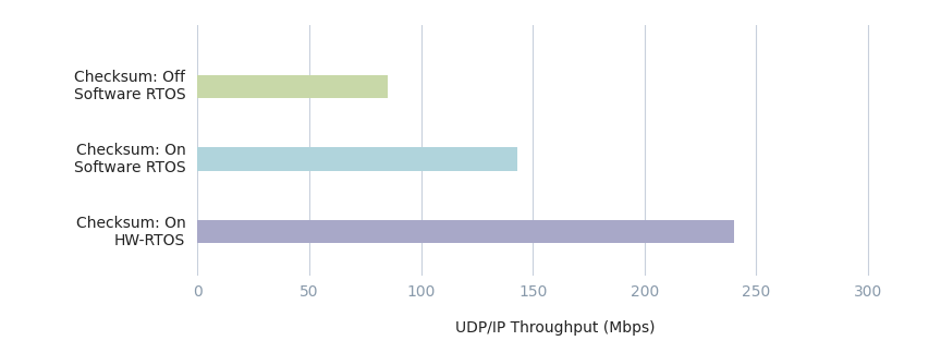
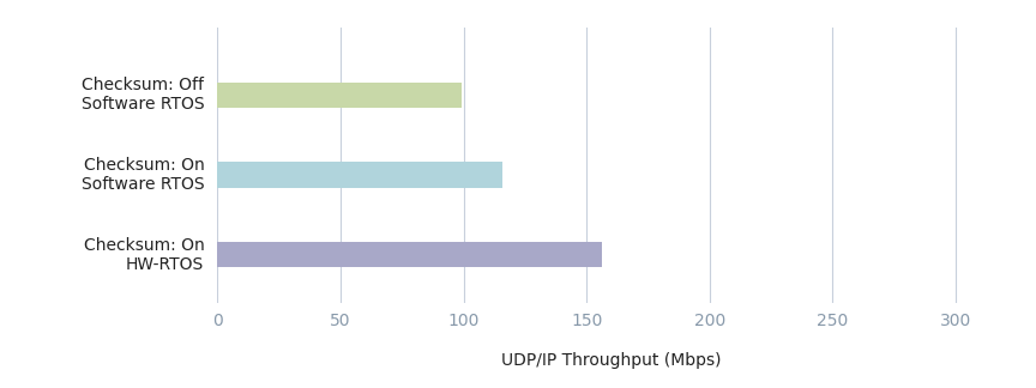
Checksum: Off Software RTOS: 85 -> 99
Checksum: On Software RTOS: 143 -> 116
Checksum: On HW-RTOS: 240 -> 156
